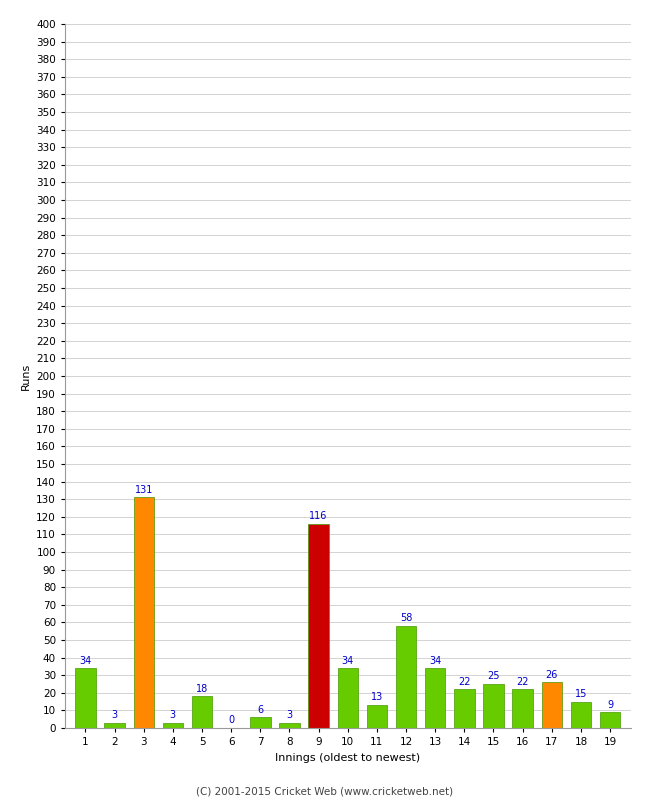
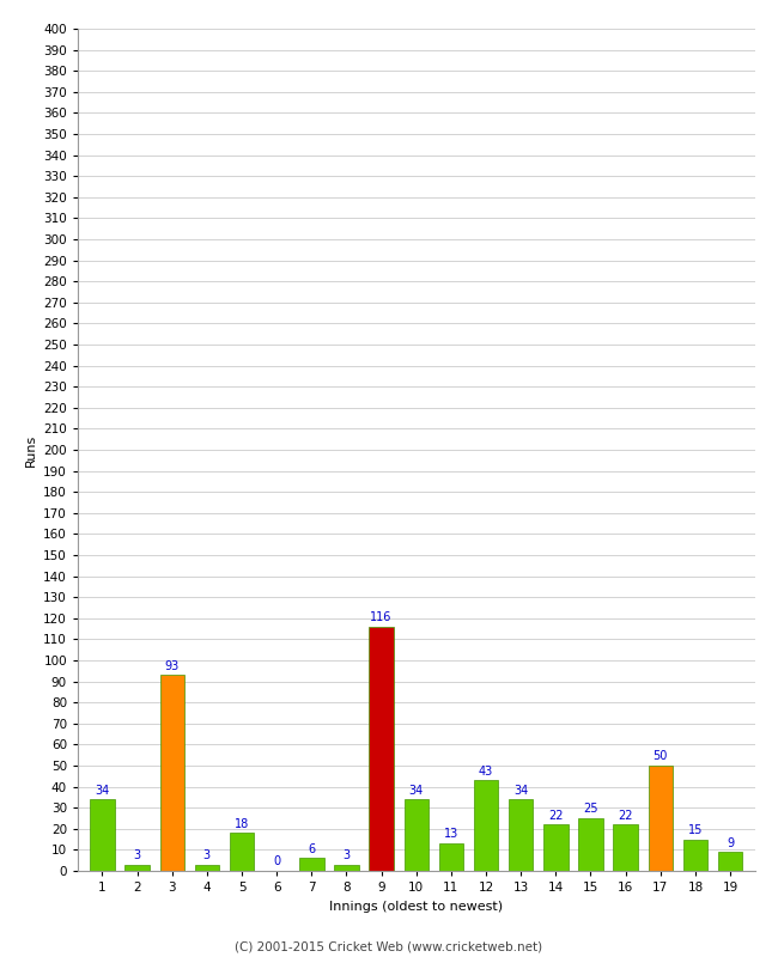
3: 131 -> 93
12: 58 -> 43
17: 26 -> 50
